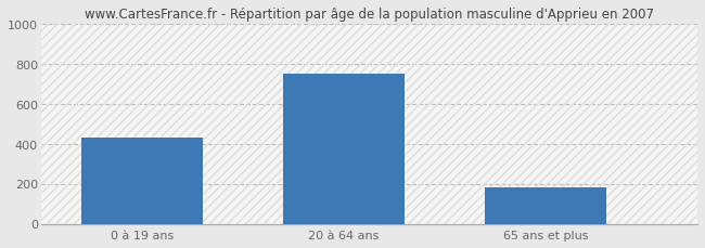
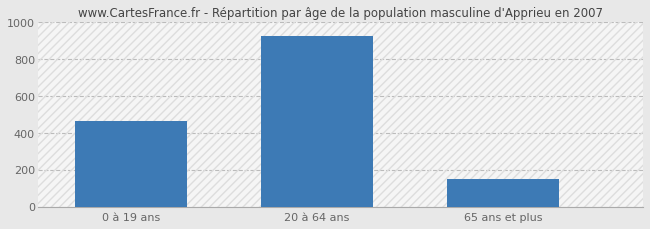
0 à 19 ans: 430 -> 460
20 à 64 ans: 750 -> 920
65 ans et plus: 180 -> 150
